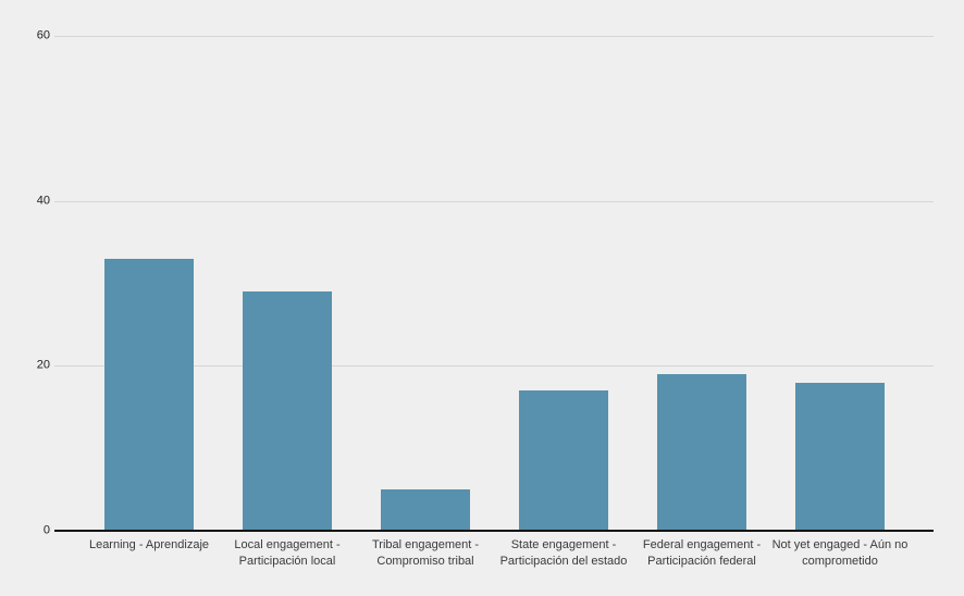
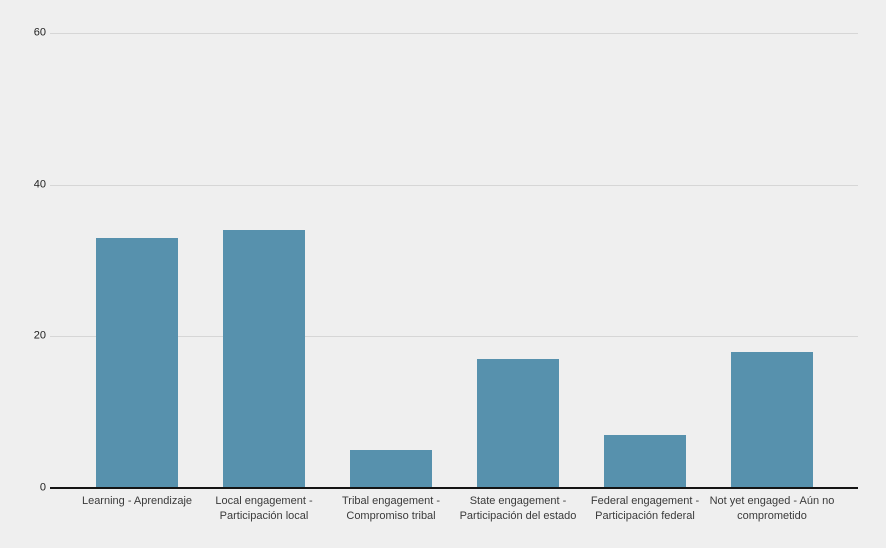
Local engagement - Participación local: 29 -> 34
Federal engagement - Participación federal: 19 -> 7
